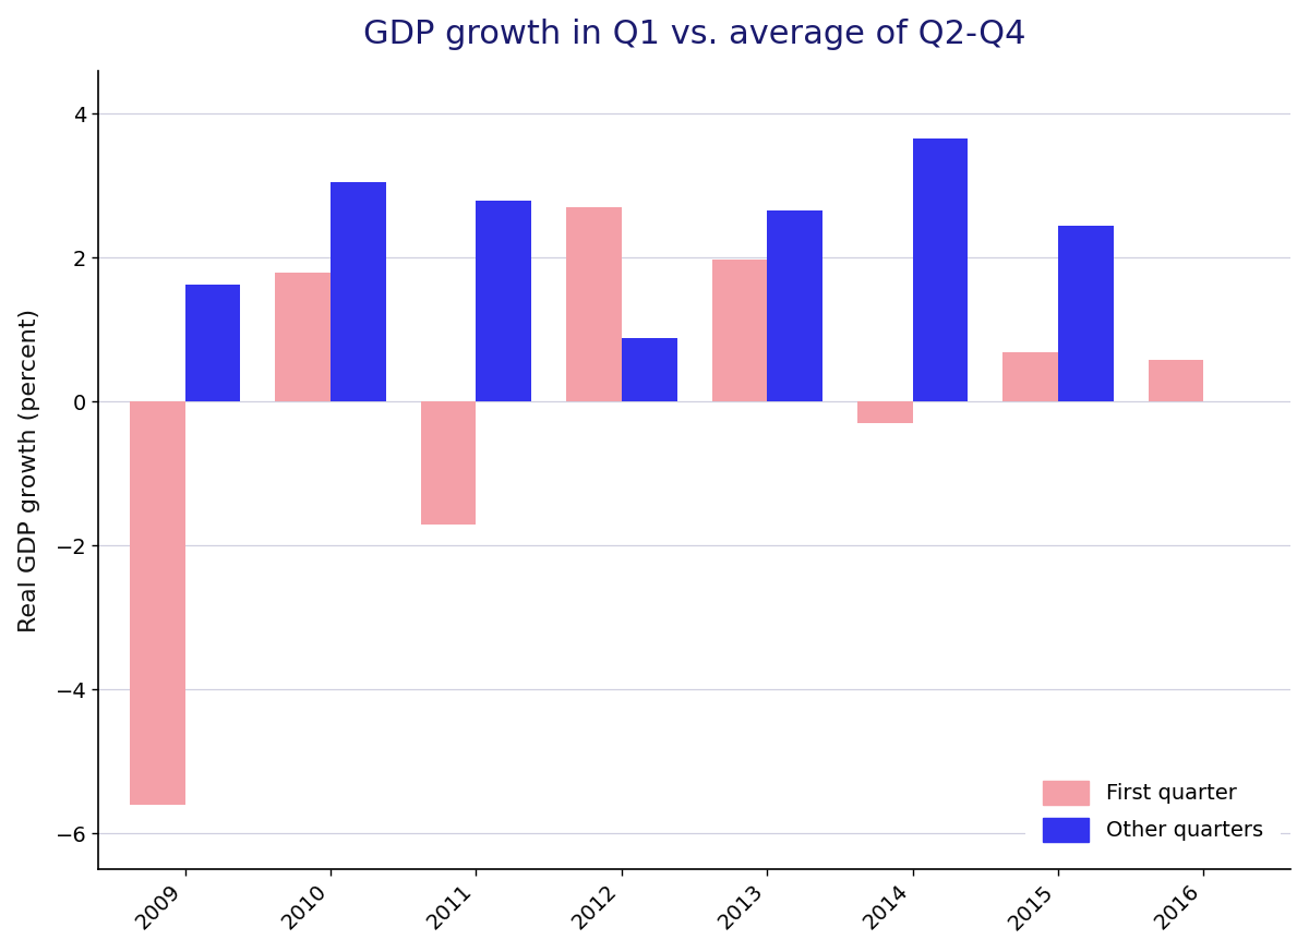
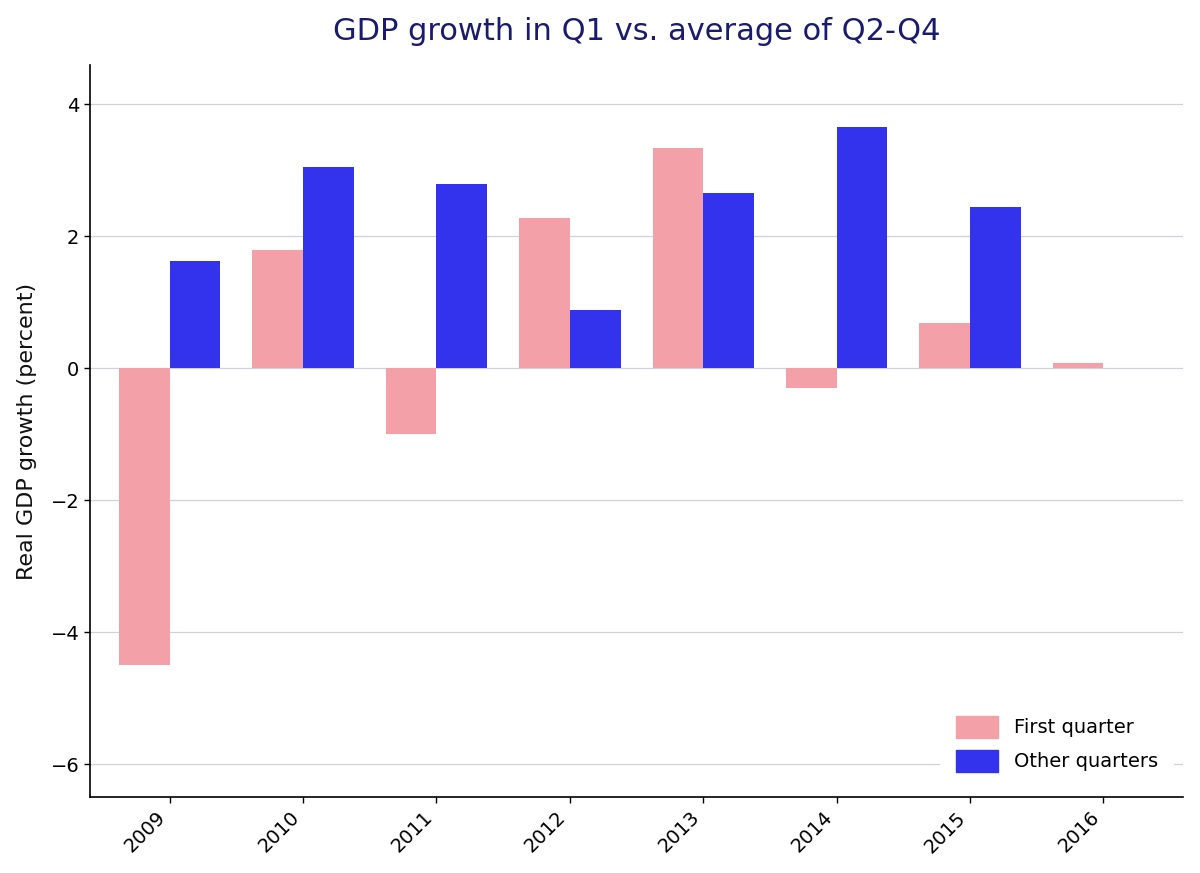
First quarter/2009: -5.60 -> -4.50
First quarter/2011: -1.70 -> -1.00
First quarter/2012: 2.70 -> 2.28
First quarter/2013: 1.97 -> 3.34
First quarter/2016: 0.58 -> 0.08
